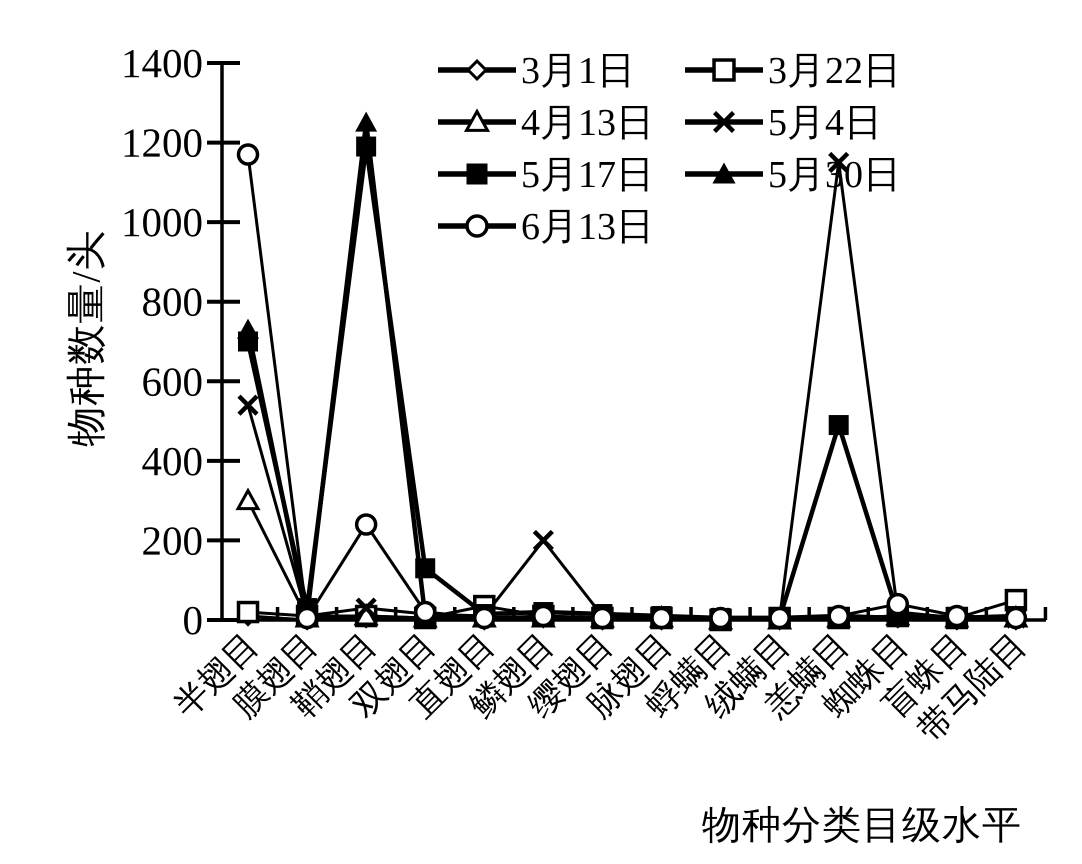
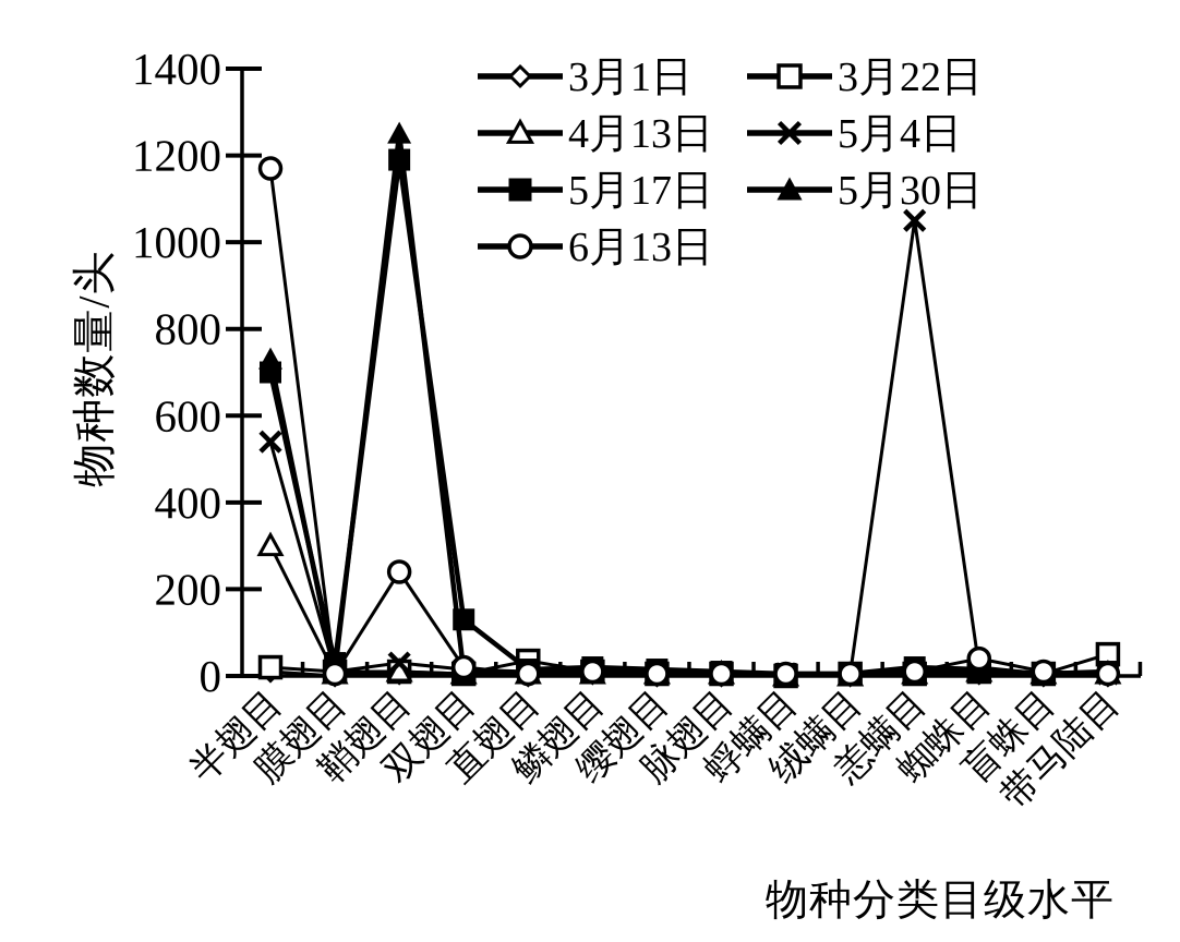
5月4日/鳞翅目: 200 -> 20
5月4日/恙螨目: 1150 -> 1050
5月17日/恙螨目: 490 -> 20
